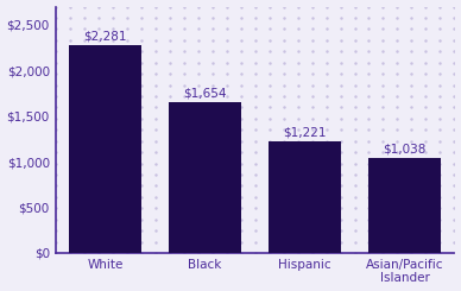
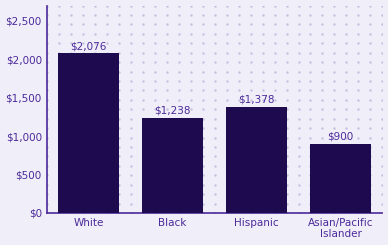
White: $2,281 -> $2,076
Black: $1,654 -> $1,238
Hispanic: $1,221 -> $1,378
Asian/Pacific Islander: $1,038 -> $900
